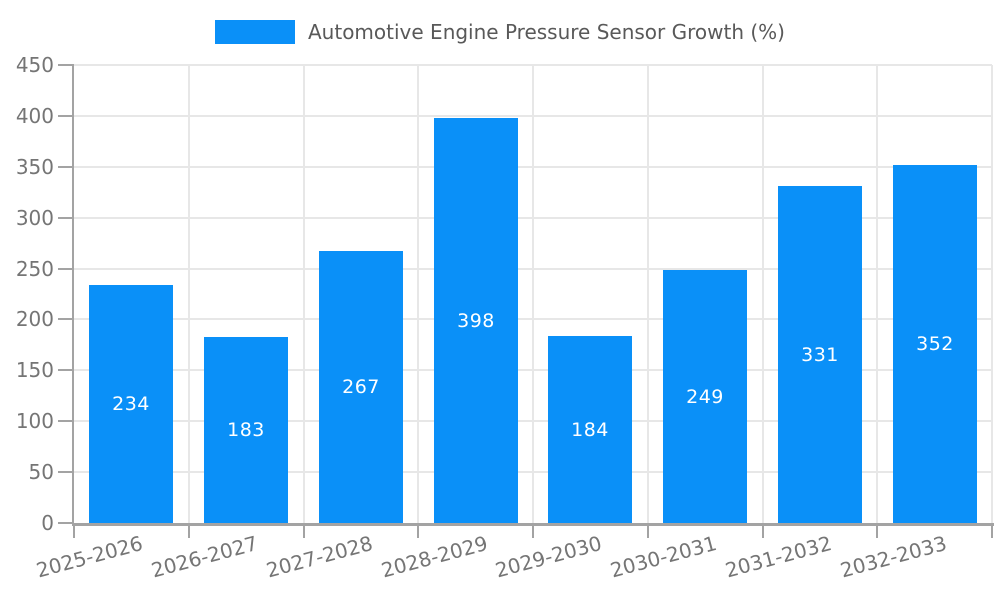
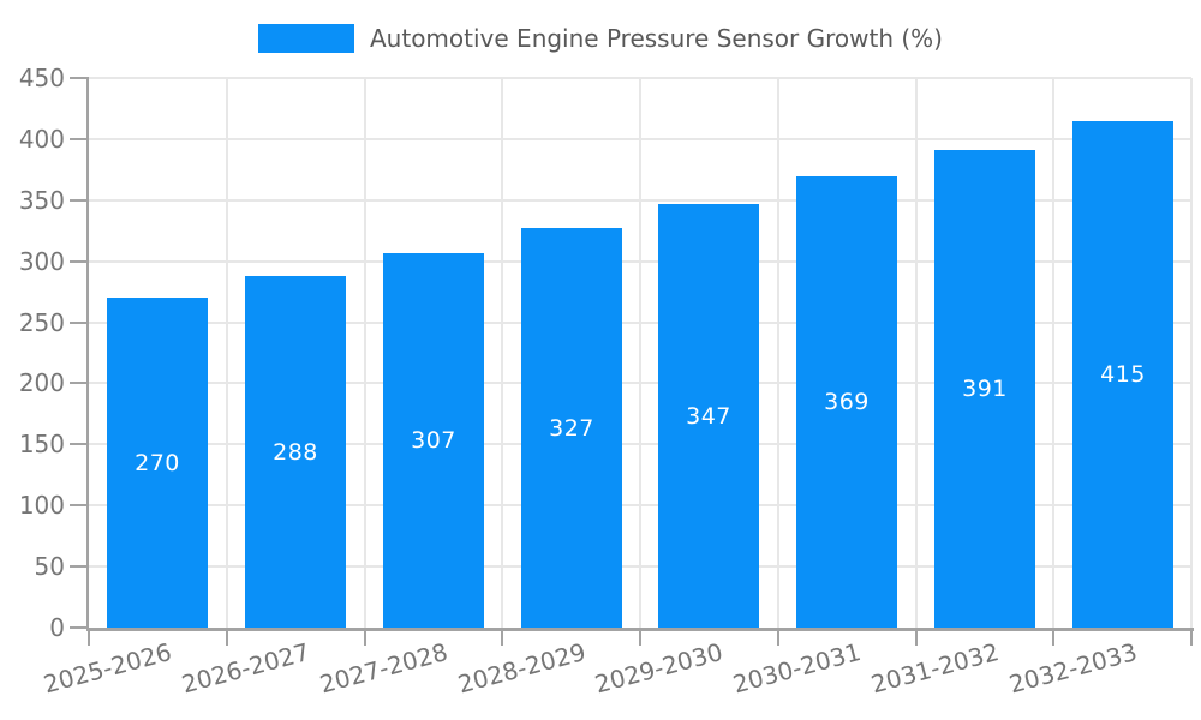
2025-2026: 234 -> 270
2026-2027: 183 -> 288
2027-2028: 267 -> 307
2028-2029: 398 -> 327
2029-2030: 184 -> 347
2030-2031: 249 -> 369
2031-2032: 331 -> 391
2032-2033: 352 -> 415
